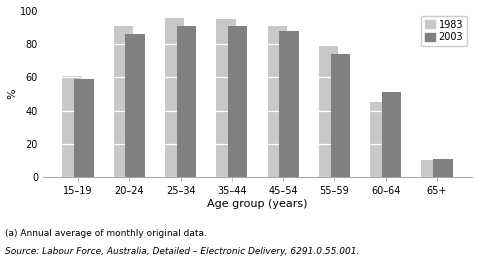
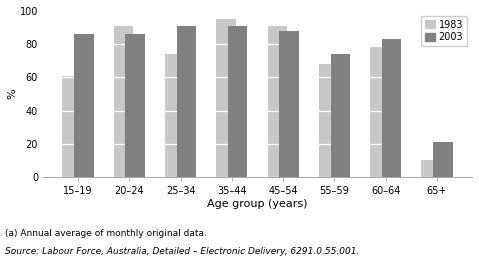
2003/15–19: 59 -> 86
1983/25–34: 96 -> 74
1983/55–59: 79 -> 68
1983/60–64: 45 -> 78
2003/60–64: 51 -> 83
2003/65+: 11 -> 21
